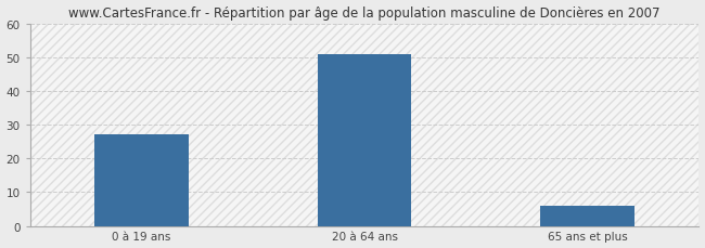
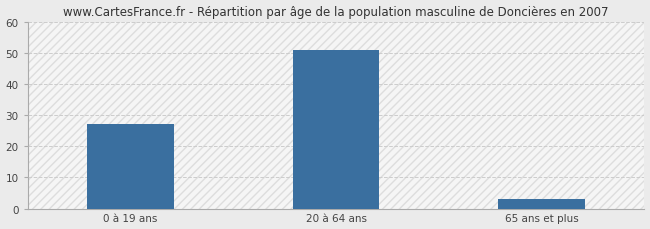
65 ans et plus: 6 -> 3
